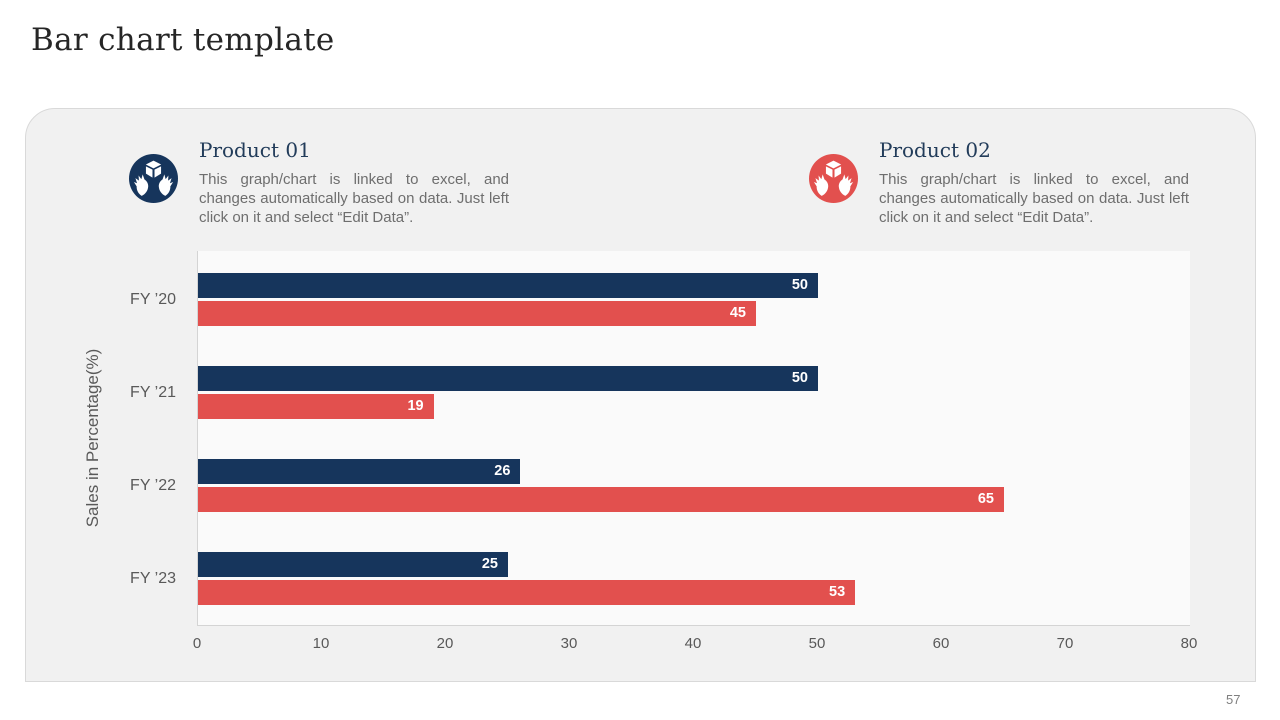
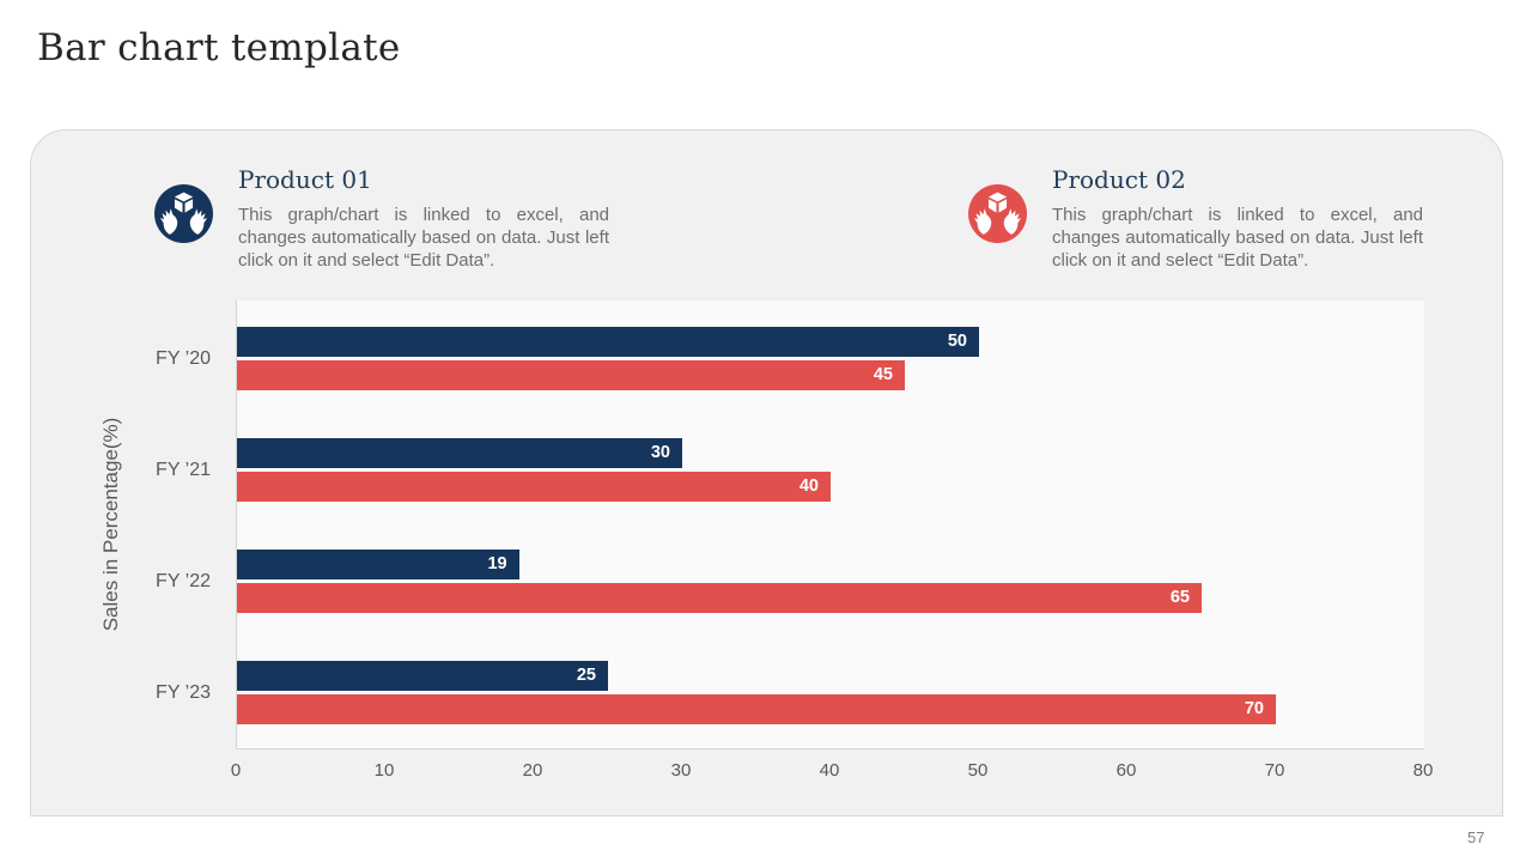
Product 01/FY ’21: 50 -> 30
Product 02/FY ’21: 19 -> 40
Product 01/FY ’22: 26 -> 19
Product 02/FY ’23: 53 -> 70
